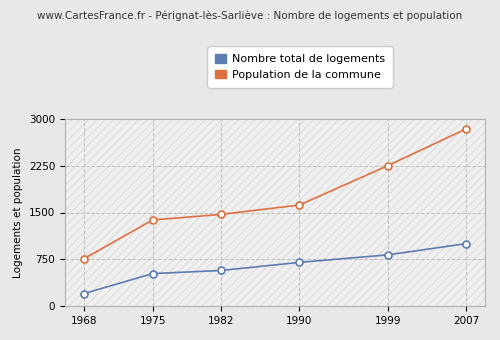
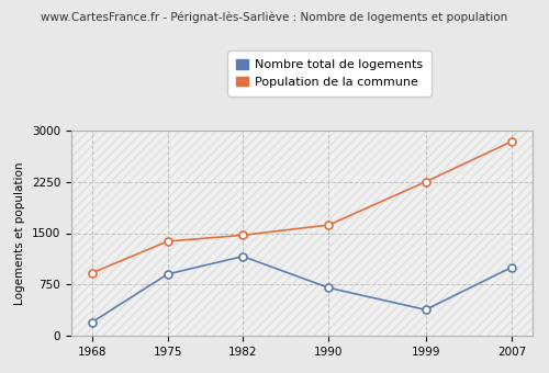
Population de la commune/1968: 760 -> 920
Nombre total de logements/1975: 520 -> 900
Nombre total de logements/1982: 570 -> 1160
Nombre total de logements/1999: 820 -> 380
